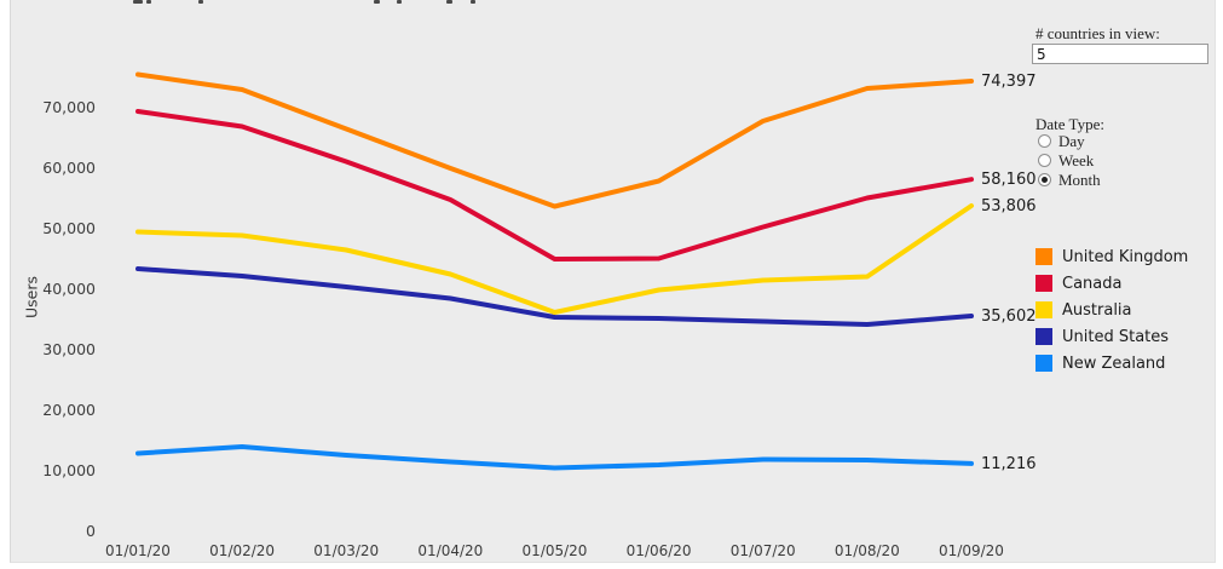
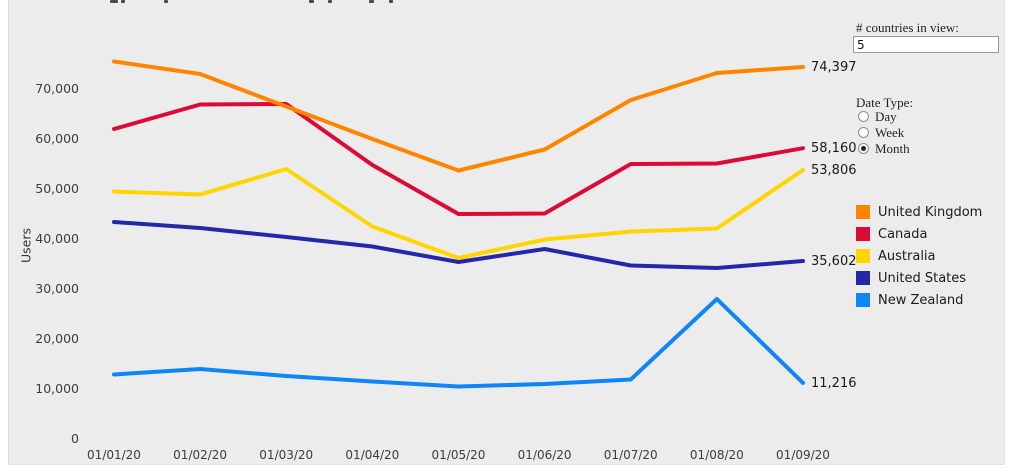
Canada/01/01/20: 69000 -> 62000
Canada/01/03/20: 61000 -> 67000
Australia/01/03/20: 46000 -> 54000
United States/01/06/20: 35000 -> 38000
Canada/01/07/20: 50000 -> 55000
New Zealand/01/08/20: 12000 -> 28000
